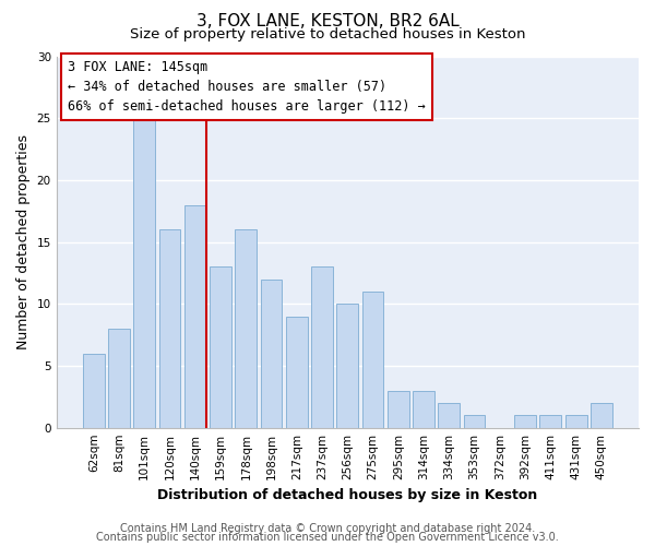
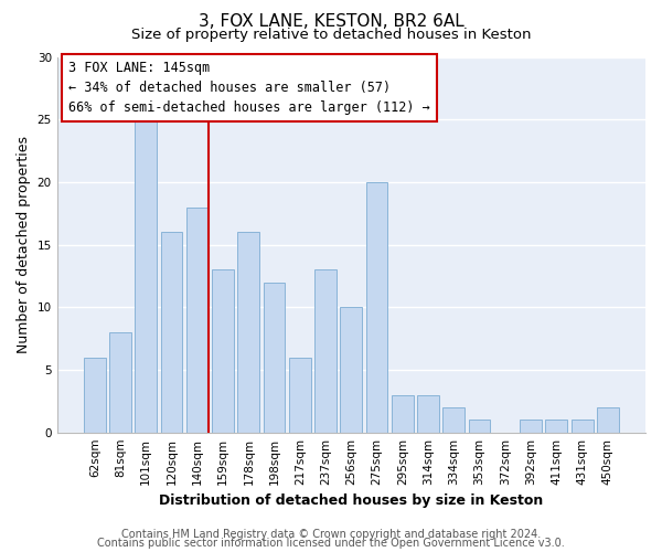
217sqm: 9 -> 6
275sqm: 11 -> 20
